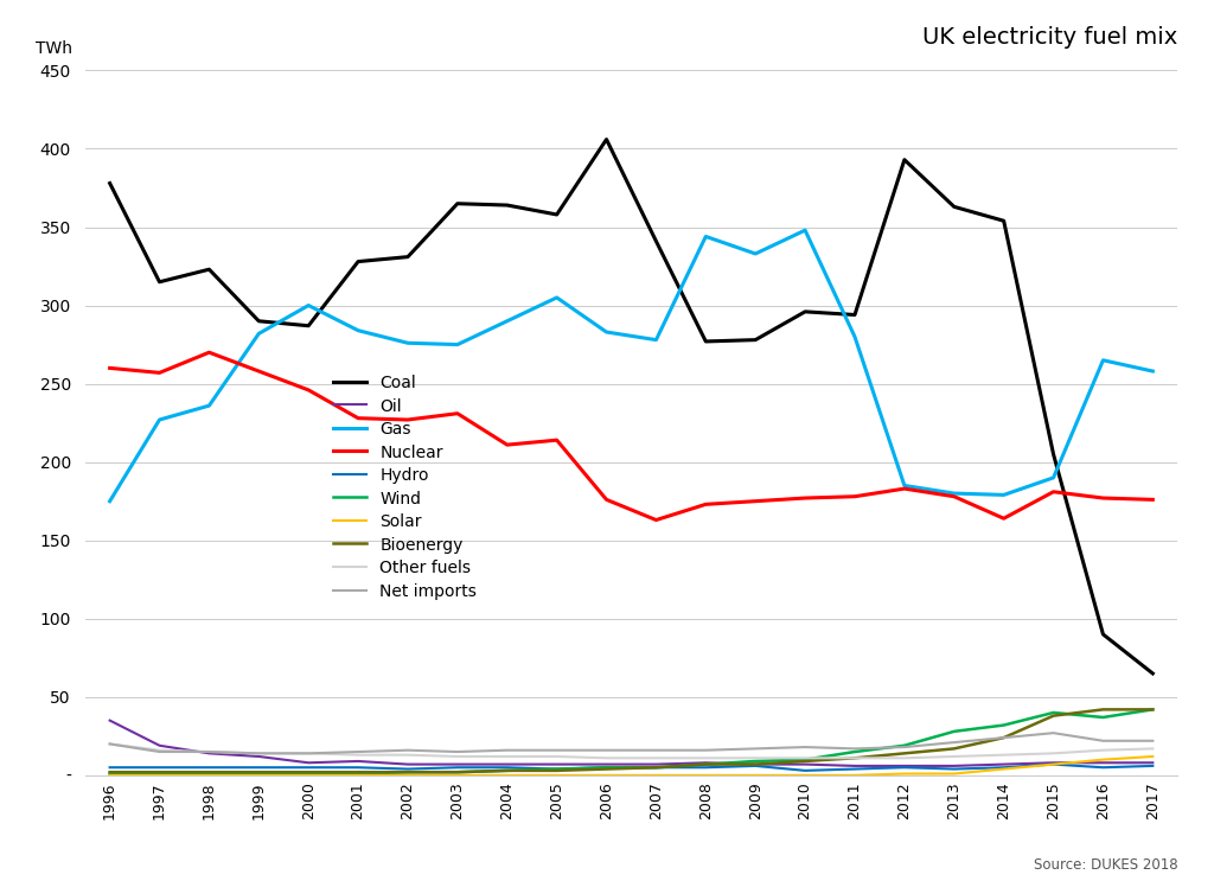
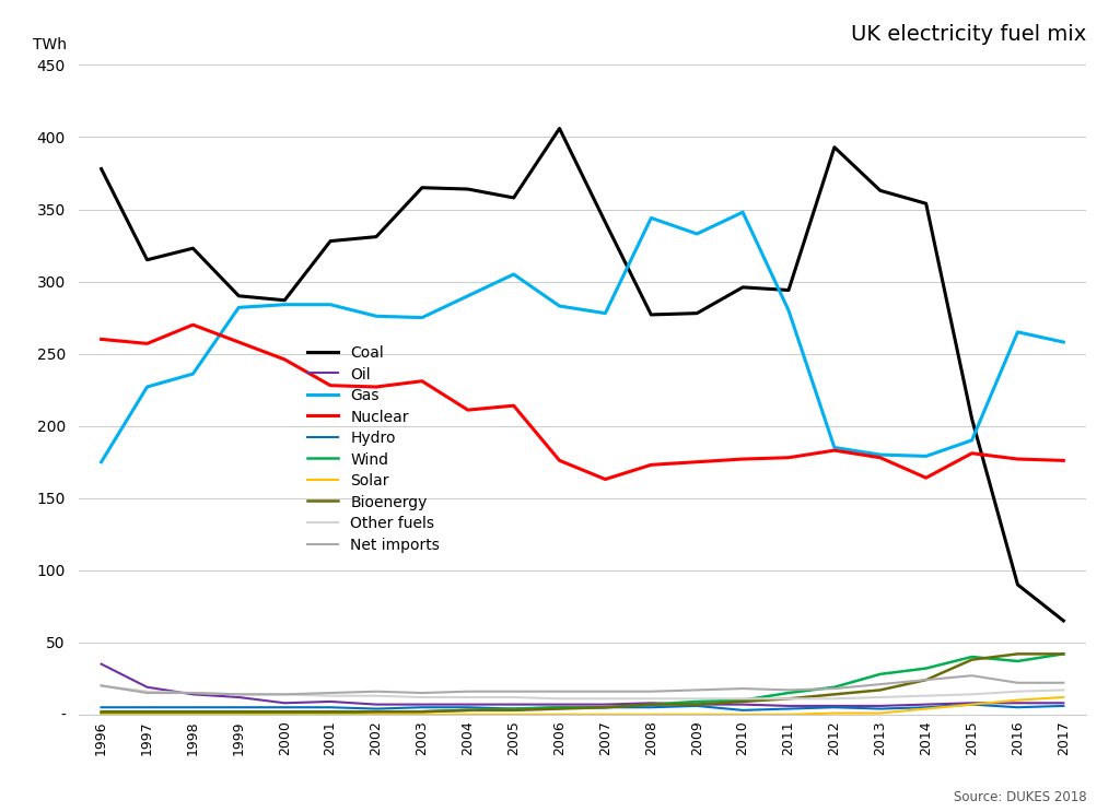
Gas/2000: 300 -> 284
